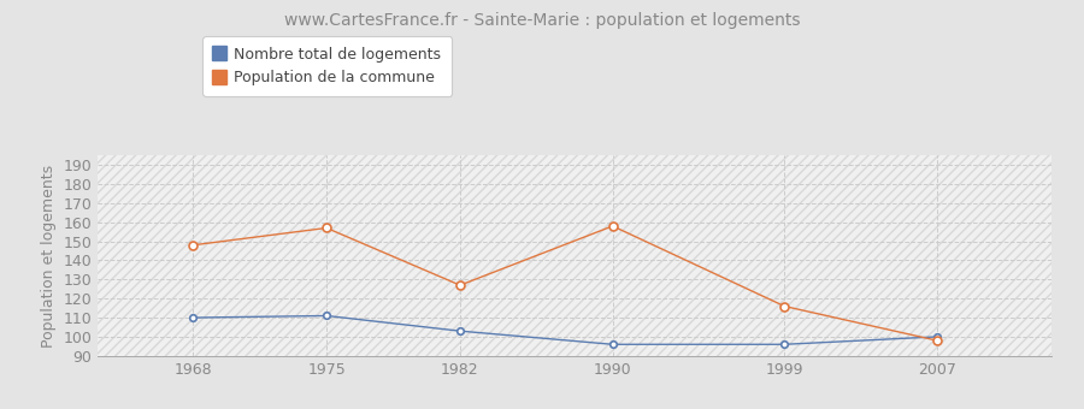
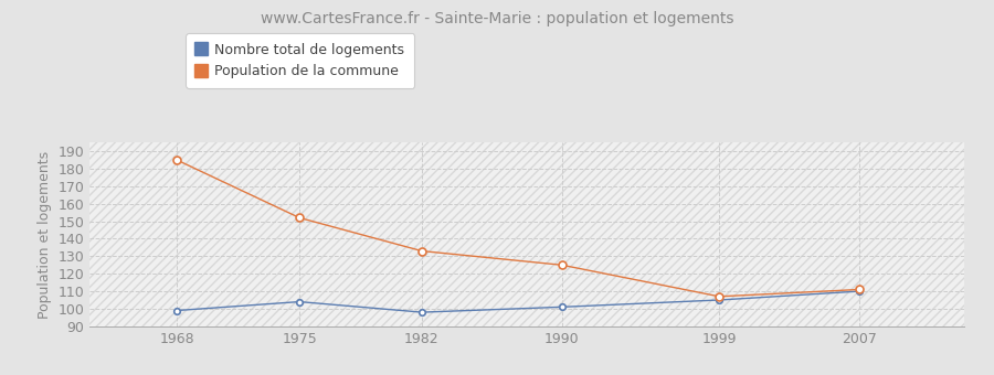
Nombre total de logements/1968: 110 -> 99
Population de la commune/1968: 148 -> 185
Nombre total de logements/1975: 111 -> 104
Population de la commune/1975: 157 -> 152
Nombre total de logements/1982: 103 -> 98
Population de la commune/1982: 127 -> 133
Nombre total de logements/1990: 96 -> 101
Population de la commune/1990: 158 -> 125
Nombre total de logements/1999: 96 -> 105
Population de la commune/1999: 116 -> 107
Nombre total de logements/2007: 100 -> 110
Population de la commune/2007: 98 -> 111
